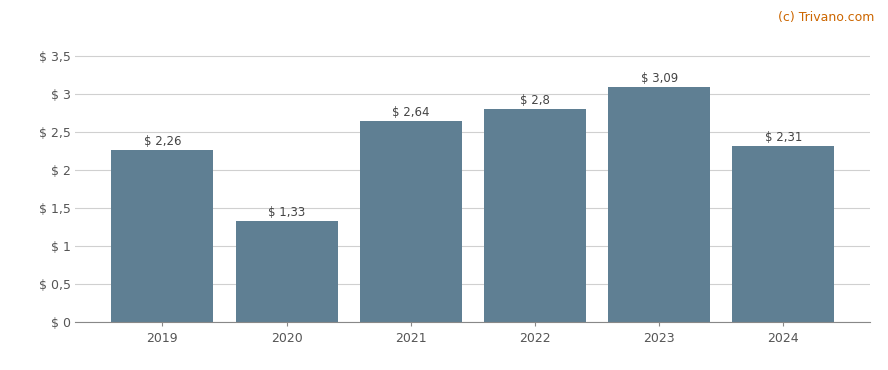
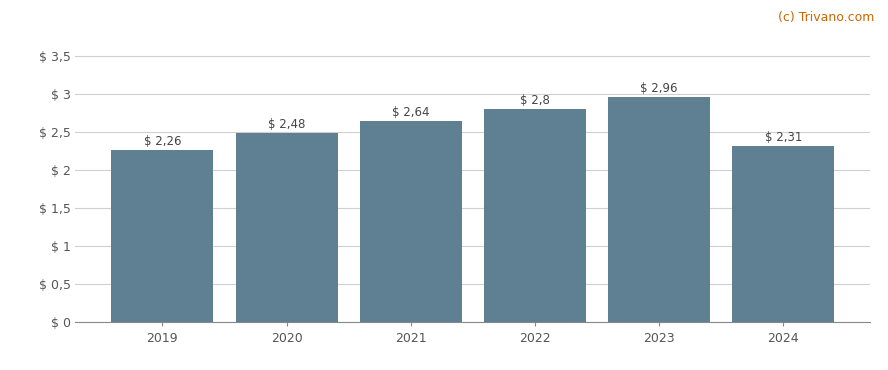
2020: 1,33 -> 2,48
2023: 3,09 -> 2,96
